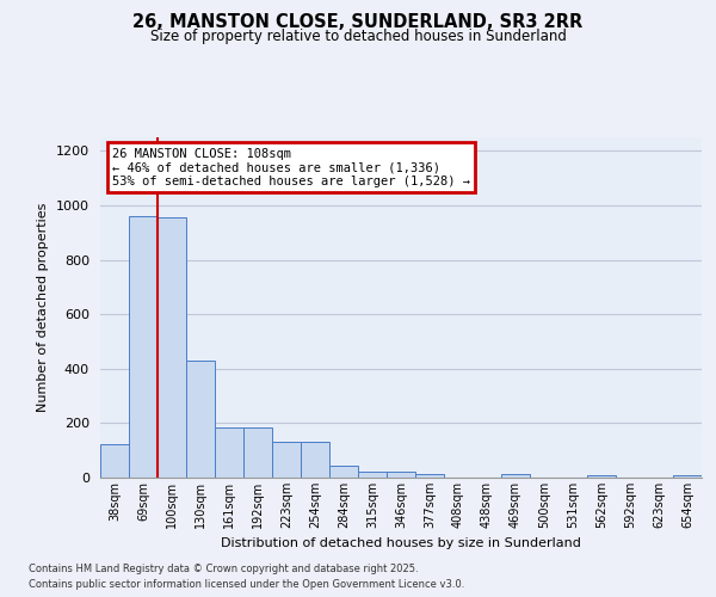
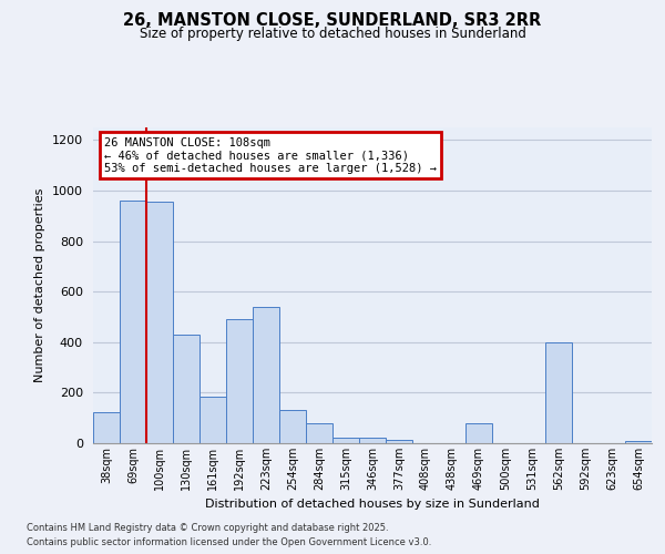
192sqm: 185 -> 490
223sqm: 130 -> 540
284sqm: 42 -> 80
469sqm: 12 -> 80
562sqm: 8 -> 400
